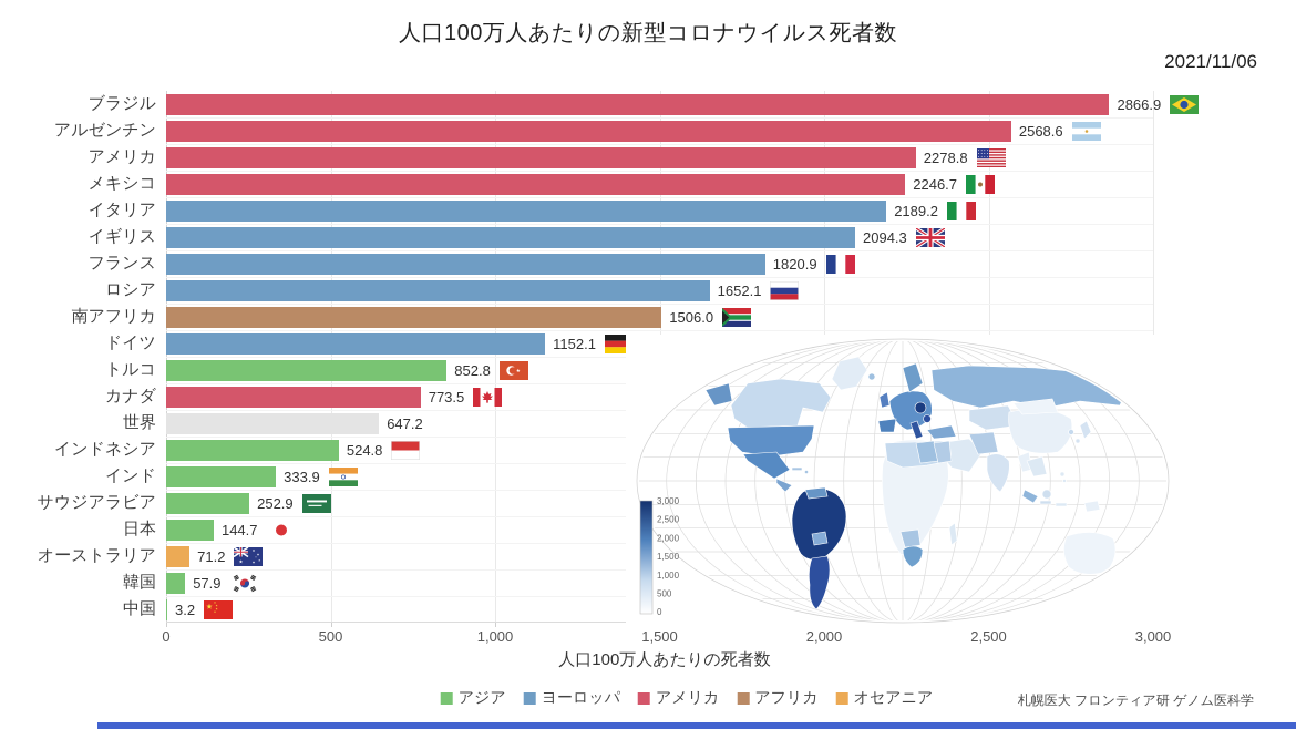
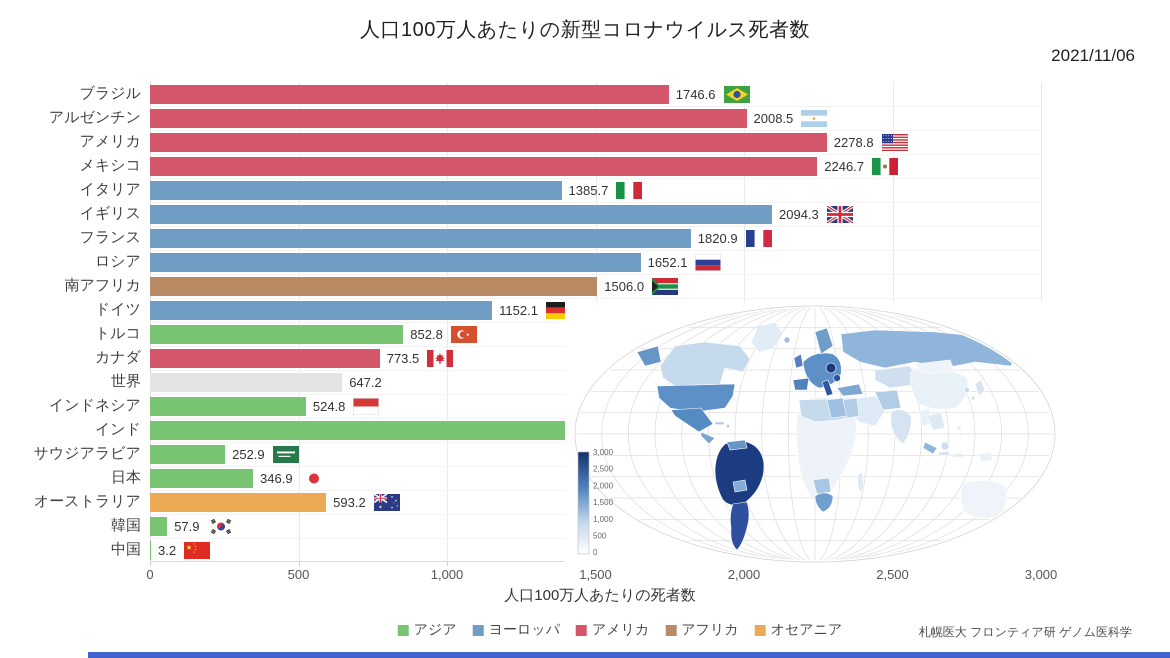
ブラジル: 2866.9 -> 1746.6
アルゼンチン: 2568.6 -> 2008.5
イタリア: 2189.2 -> 1385.7
インド: 333.9 -> 1494.3
日本: 144.7 -> 346.9
オーストラリア: 71.2 -> 593.2
